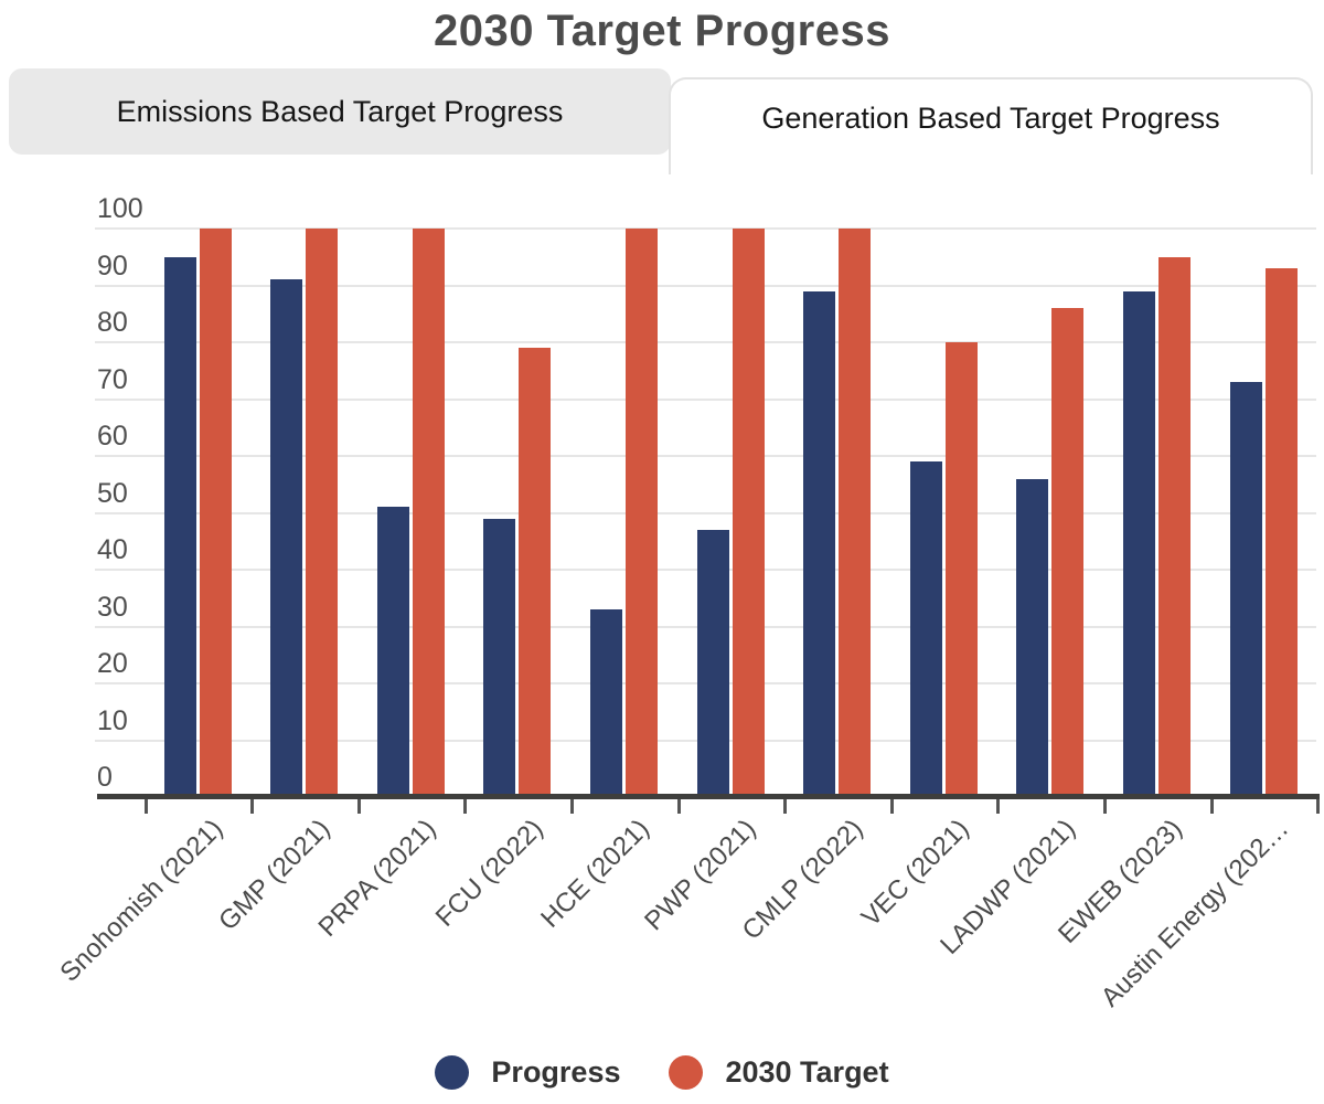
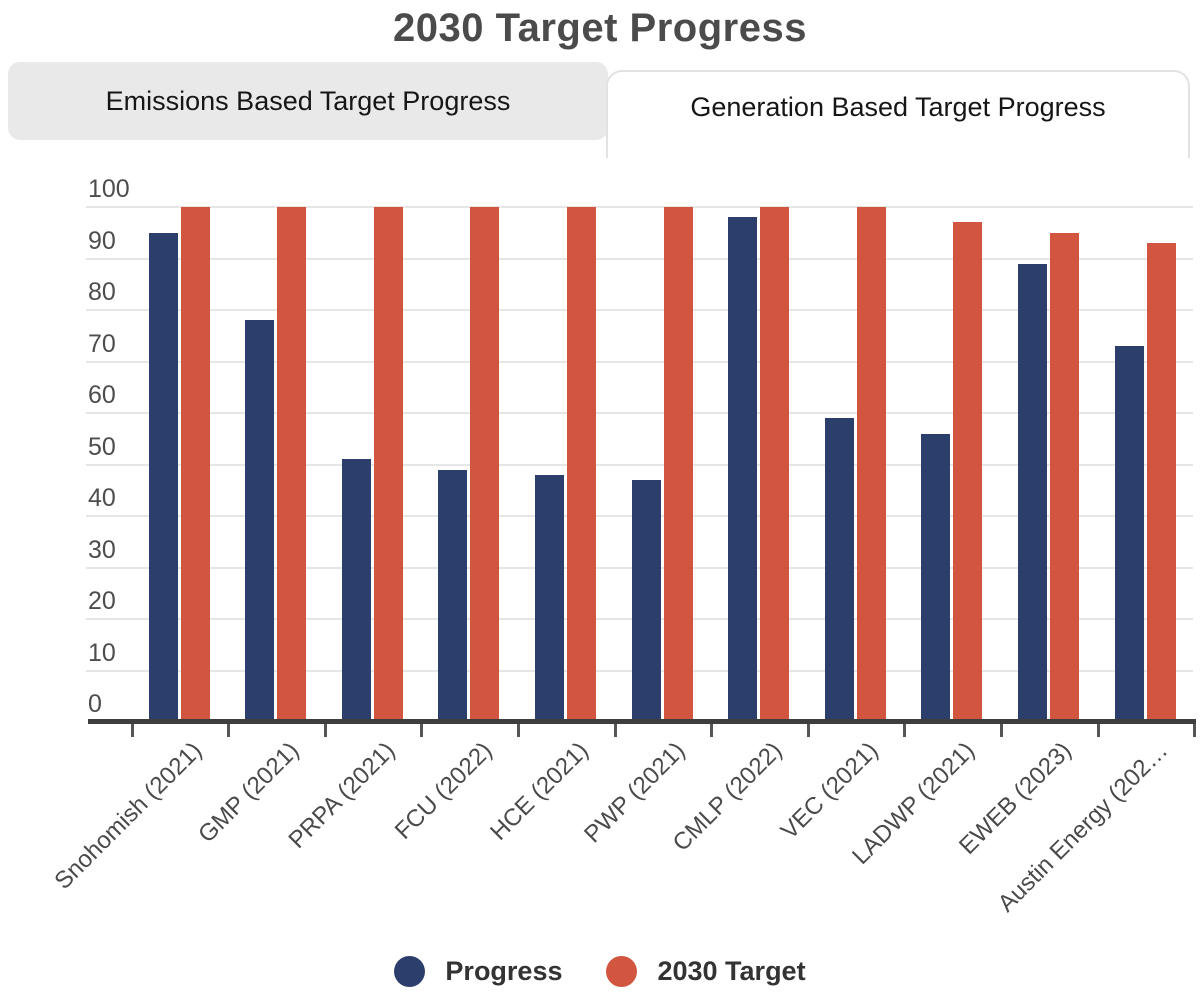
Progress/GMP (2021): 91 -> 78
2030 Target/FCU (2022): 79 -> 100
Progress/HCE (2021): 33 -> 48
Progress/CMLP (2022): 89 -> 98
2030 Target/VEC (2021): 80 -> 100
2030 Target/LADWP (2021): 86 -> 97
